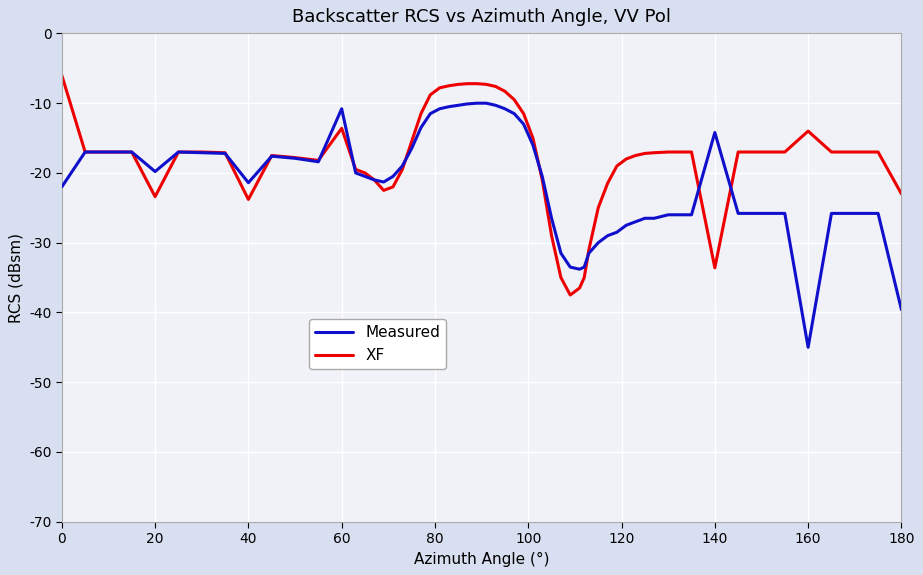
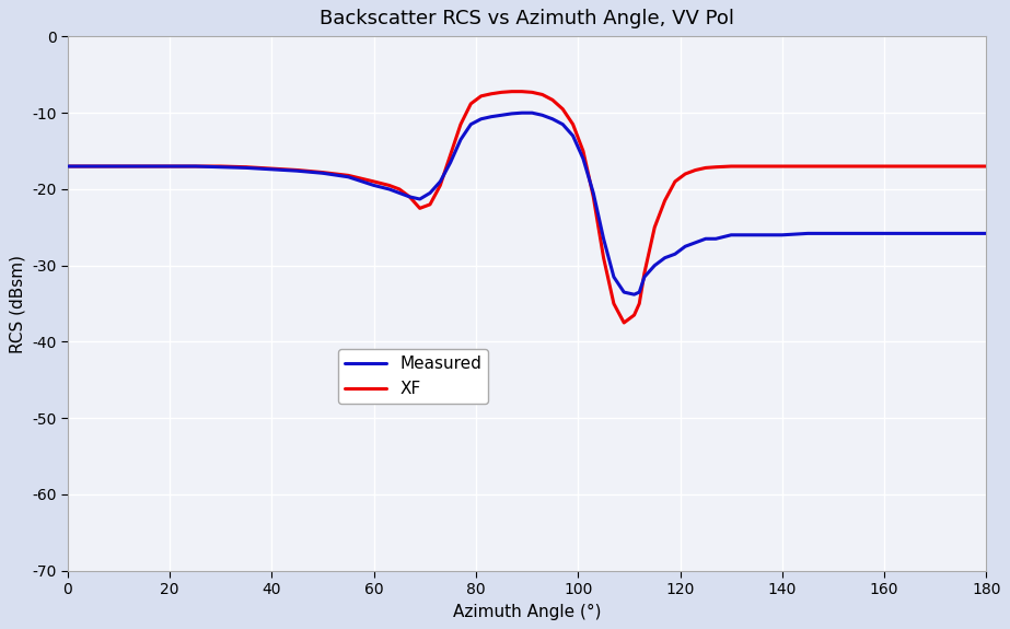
Measured/0: -22.0 -> -17.0
XF/0: -6.0 -> -17.0
Measured/20: -19.8 -> -17.0
XF/20: -23.4 -> -17.0
Measured/40: -21.4 -> -17.4
XF/40: -23.8 -> -17.3
Measured/60: -10.8 -> -19.5
XF/60: -13.6 -> -19.0
Measured/140: -14.2 -> -26.0
XF/140: -33.6 -> -17.0
Measured/160: -45.0 -> -25.8
XF/160: -14.0 -> -17.0
Measured/180: -39.6 -> -25.8
XF/180: -23.0 -> -17.0
